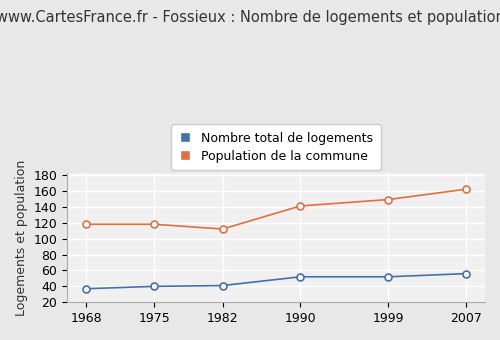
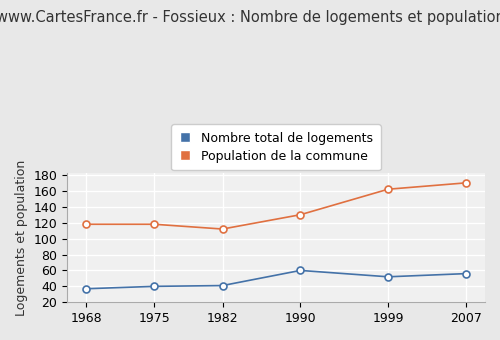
Nombre total de logements/1990: 52 -> 60
Population de la commune/1990: 141 -> 130
Population de la commune/1999: 149 -> 162
Population de la commune/2007: 162 -> 170
